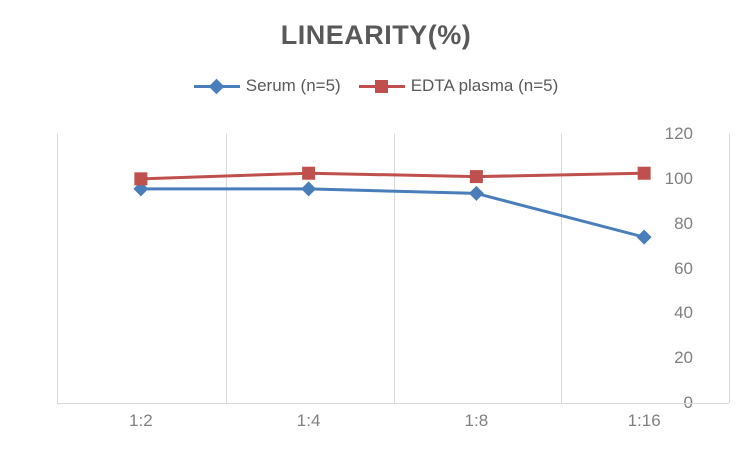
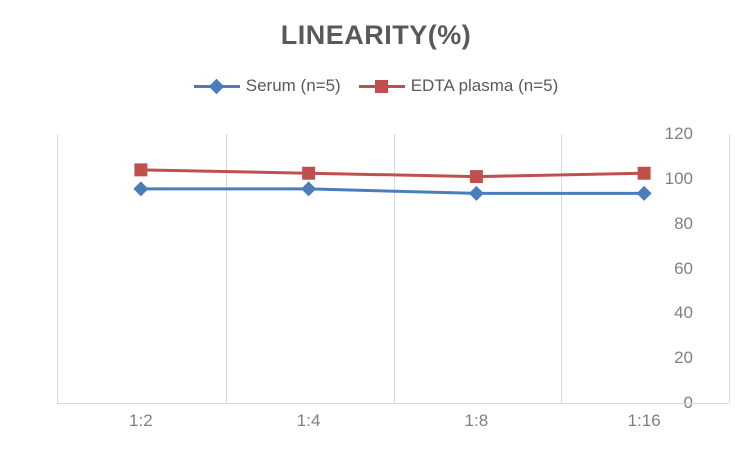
EDTA plasma (n=5)/1:2: 100 -> 104
Serum (n=5)/1:16: 74 -> 94
